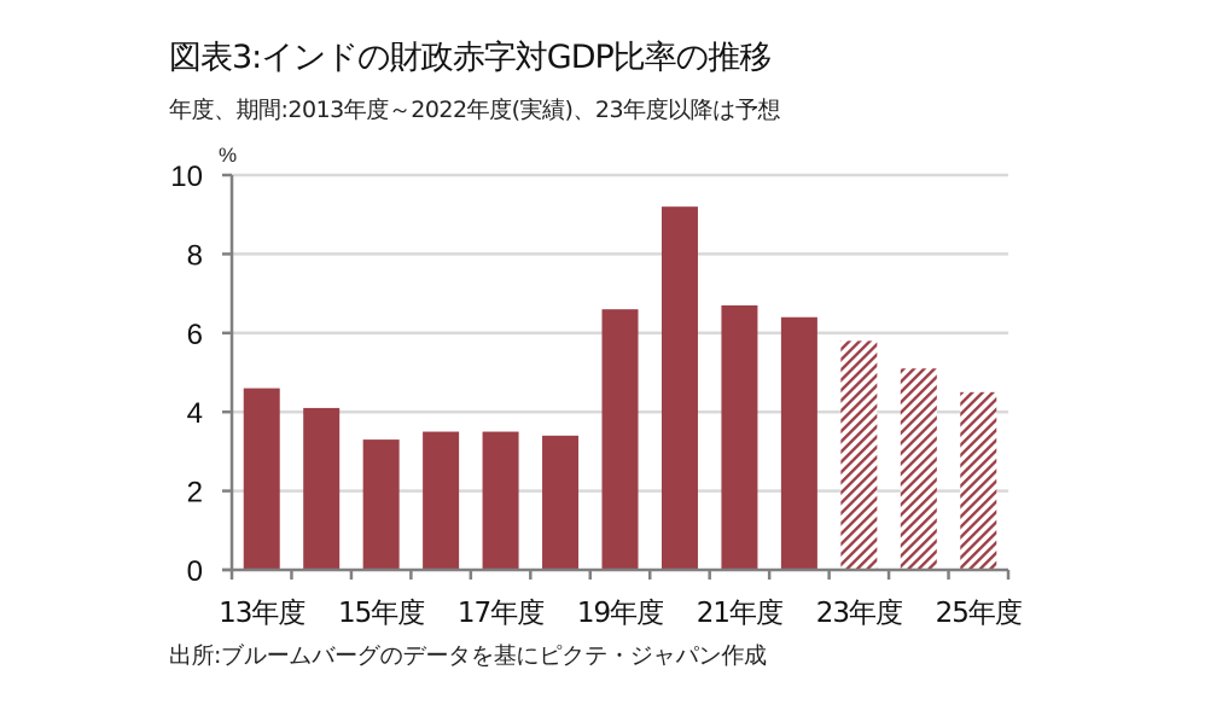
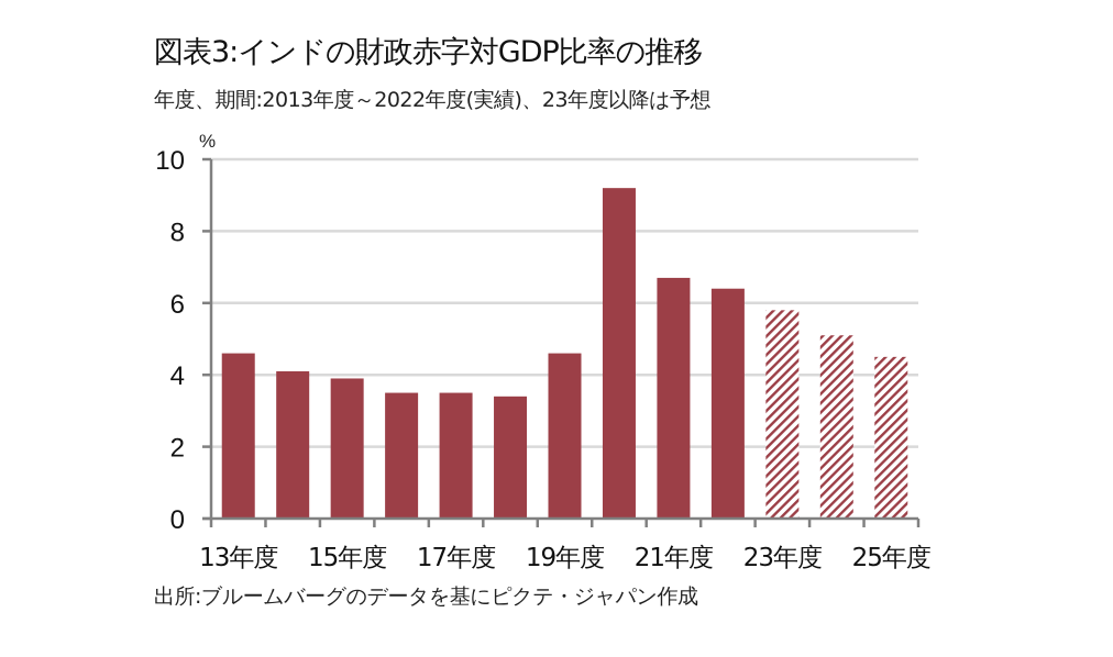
15年度: 3.3 -> 3.9
19年度: 6.6 -> 4.6
